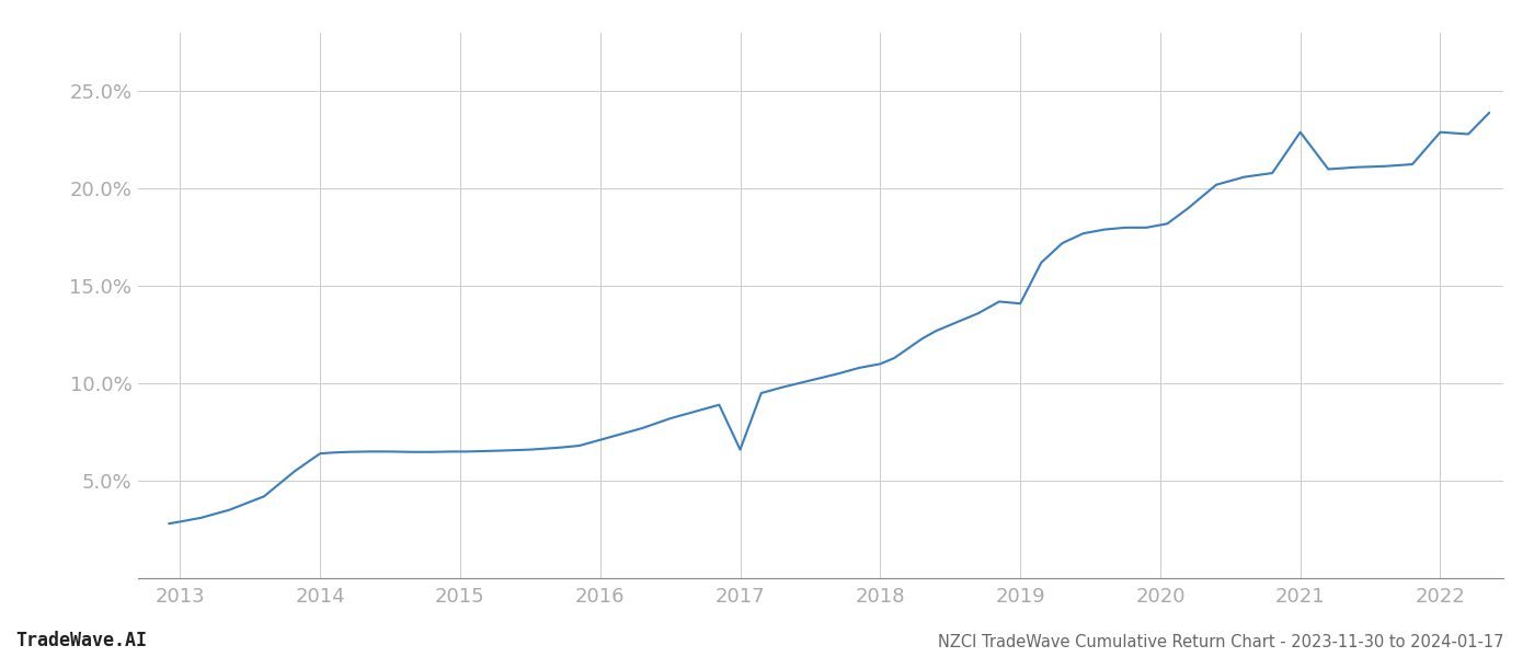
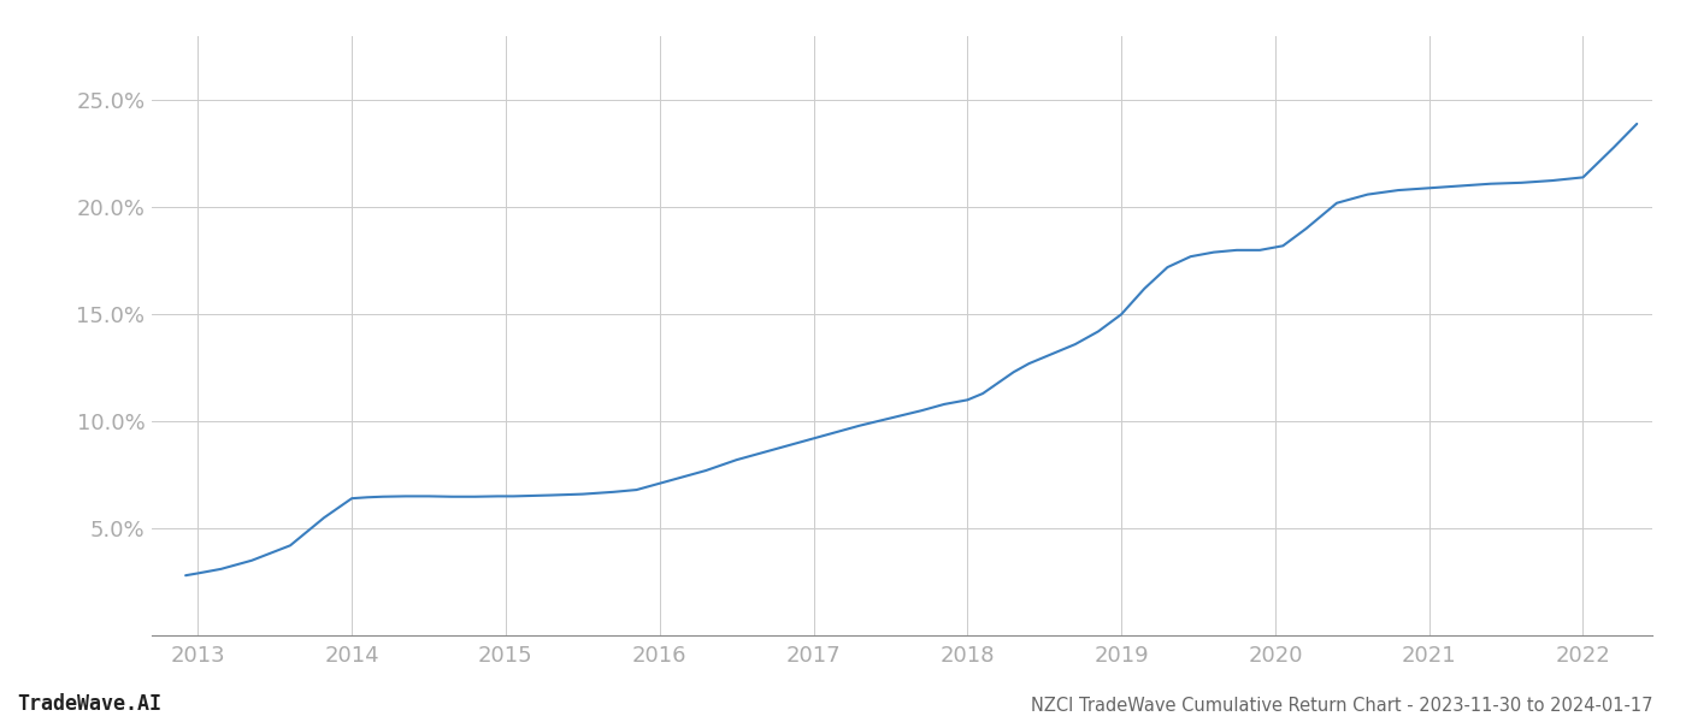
2017: 6.6% -> 9.2%
2019: 14.1% -> 15.0%
2021: 22.9% -> 20.9%
2022: 22.9% -> 21.4%
